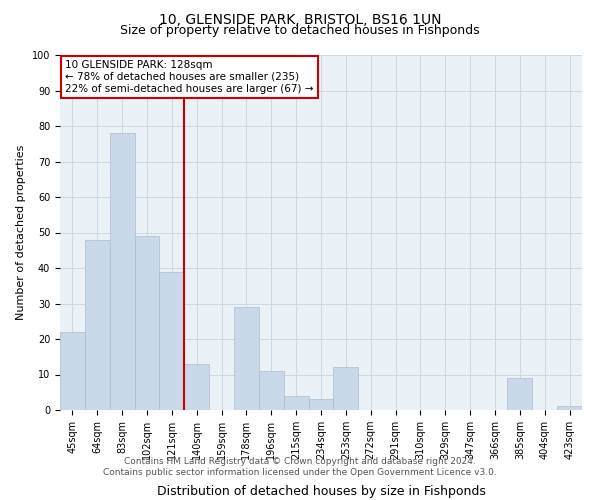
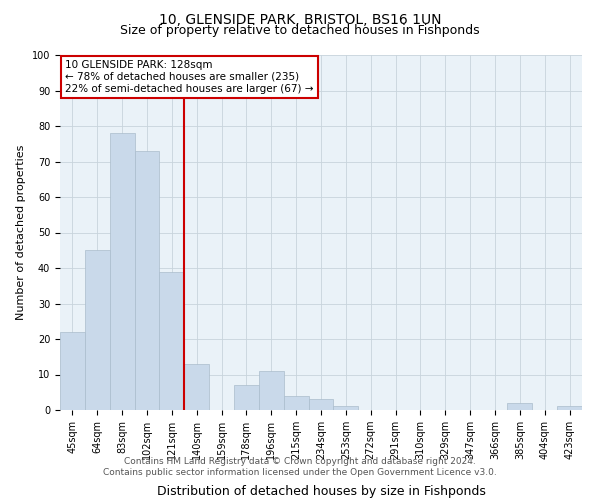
64sqm: 48 -> 45
102sqm: 49 -> 73
178sqm: 29 -> 7
253sqm: 12 -> 1
385sqm: 9 -> 2
